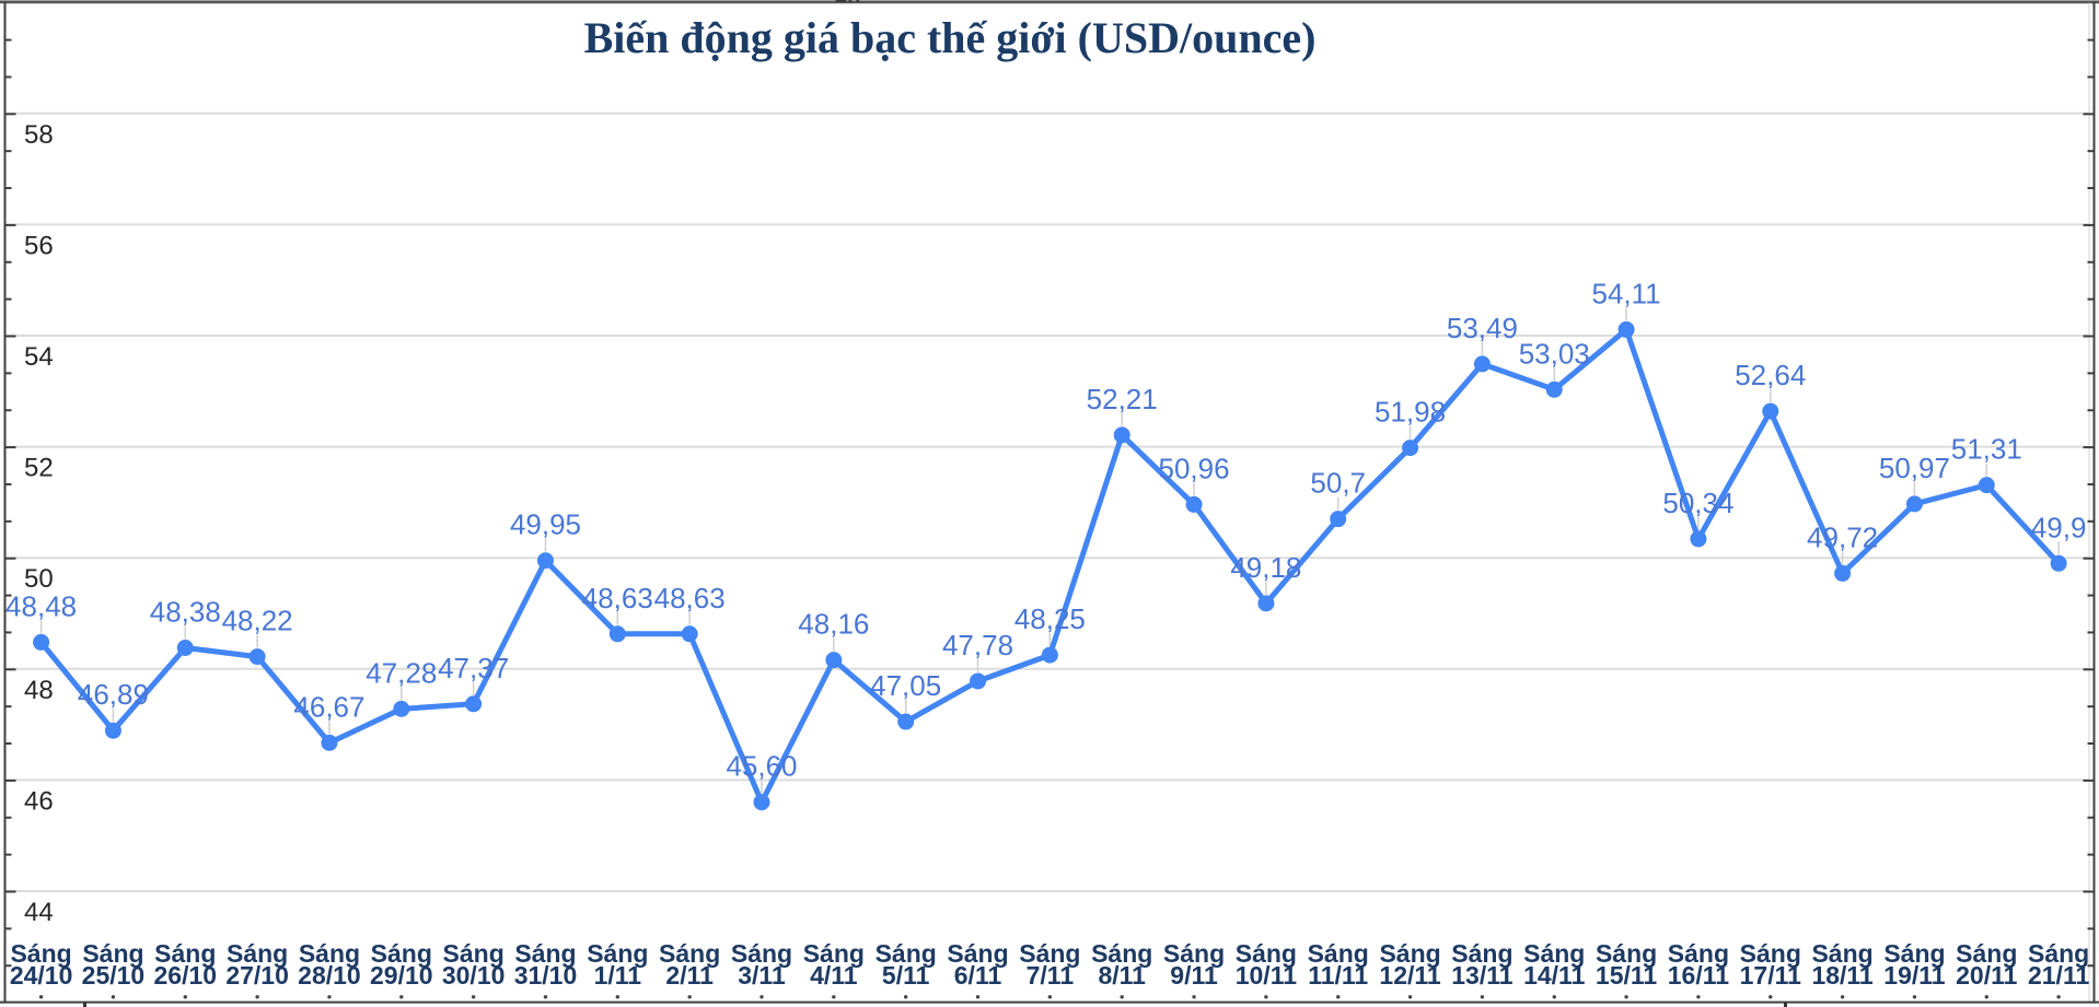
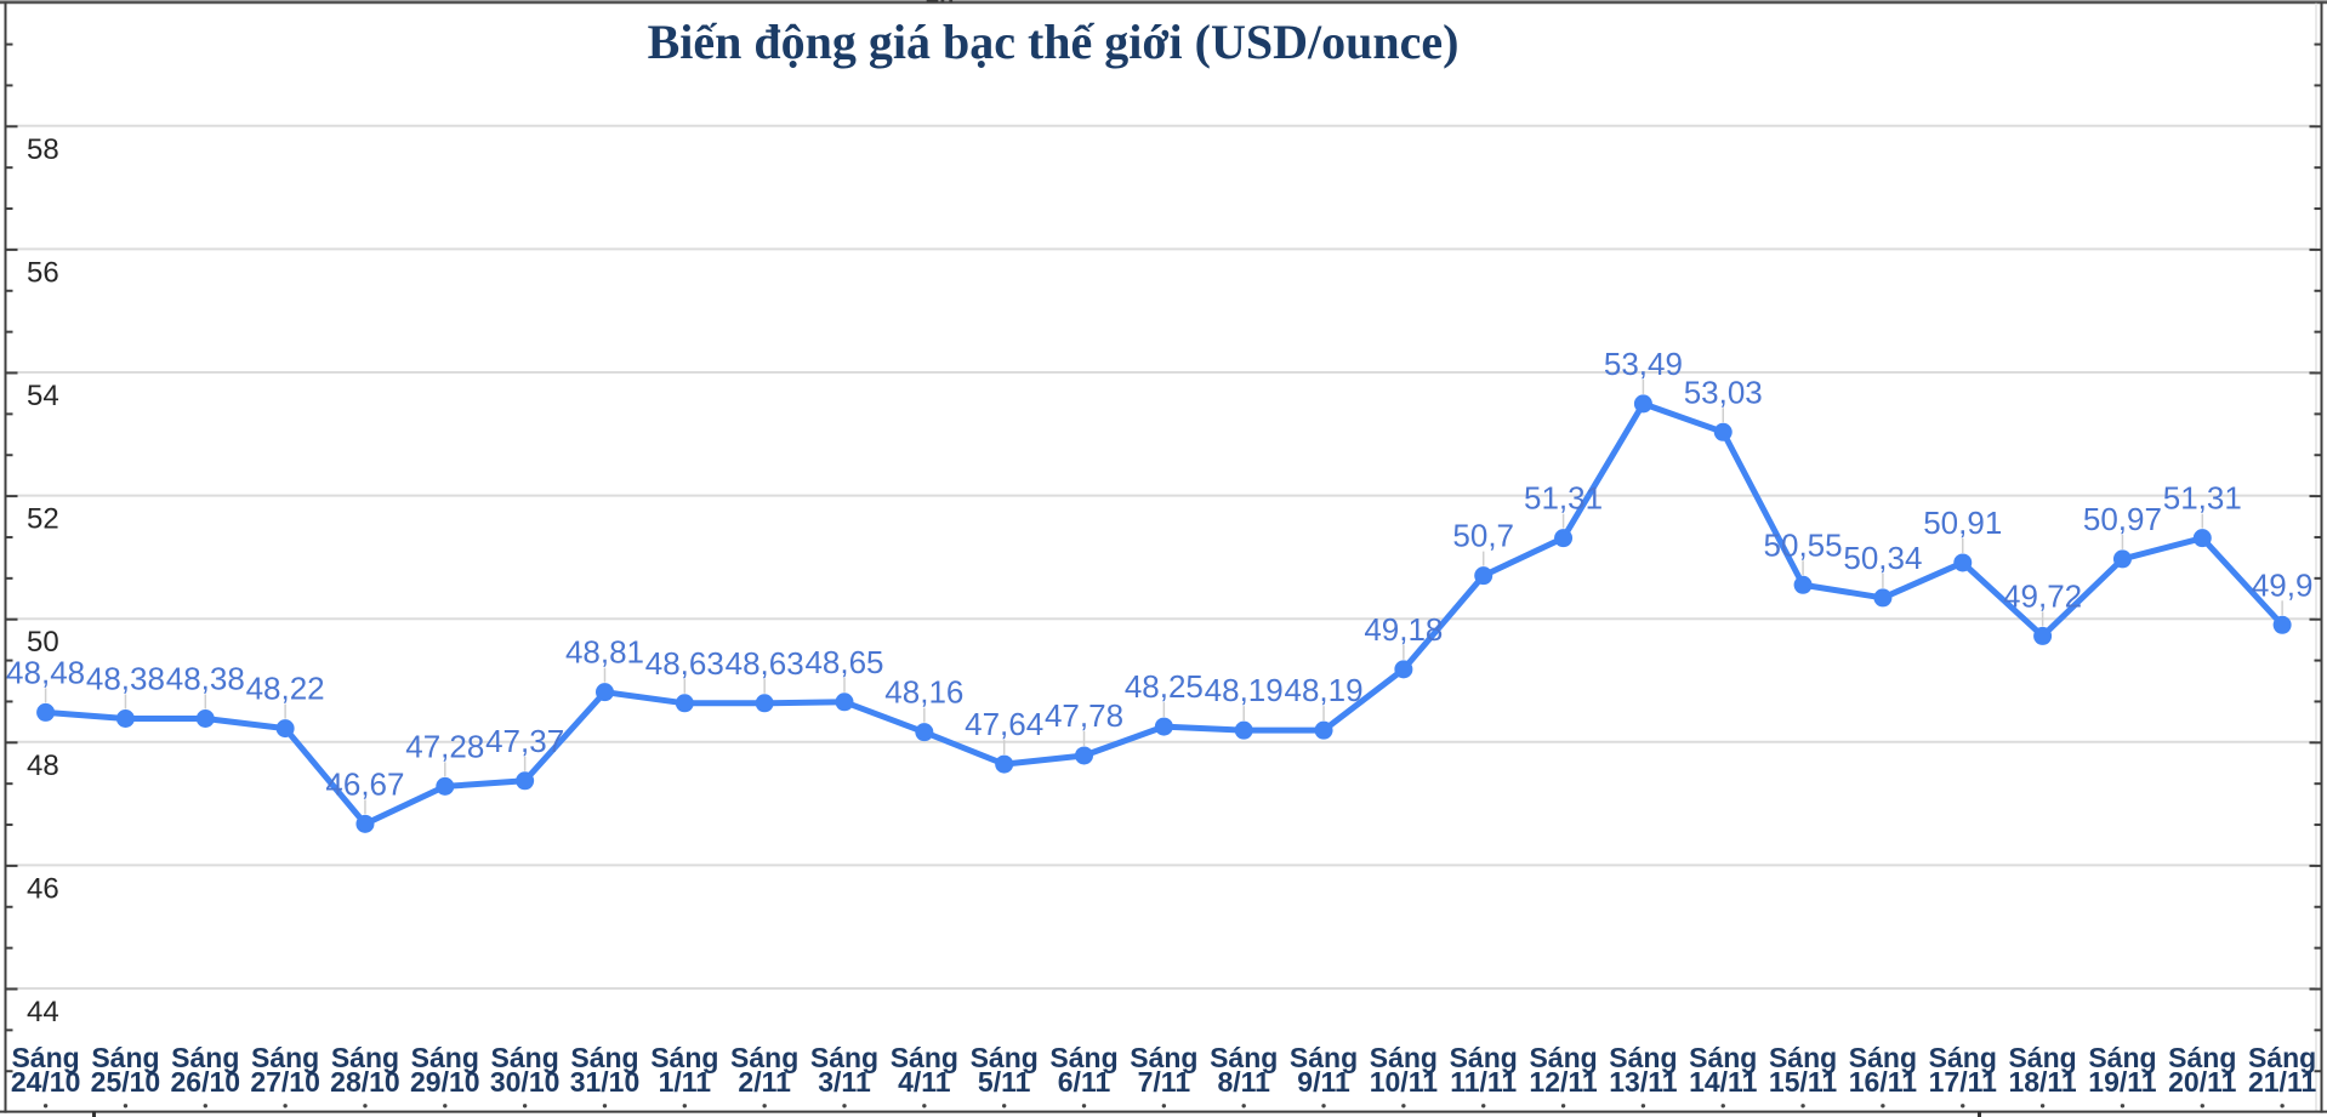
Sáng 25/10: 46,89 -> 48,38
Sáng 31/10: 49,95 -> 48,81
Sáng 3/11: 45,60 -> 48,65
Sáng 5/11: 47,05 -> 47,64
Sáng 8/11: 52,21 -> 48,19
Sáng 9/11: 50,96 -> 48,19
Sáng 12/11: 51,98 -> 51,31
Sáng 15/11: 54,11 -> 50,55
Sáng 17/11: 52,64 -> 50,91
